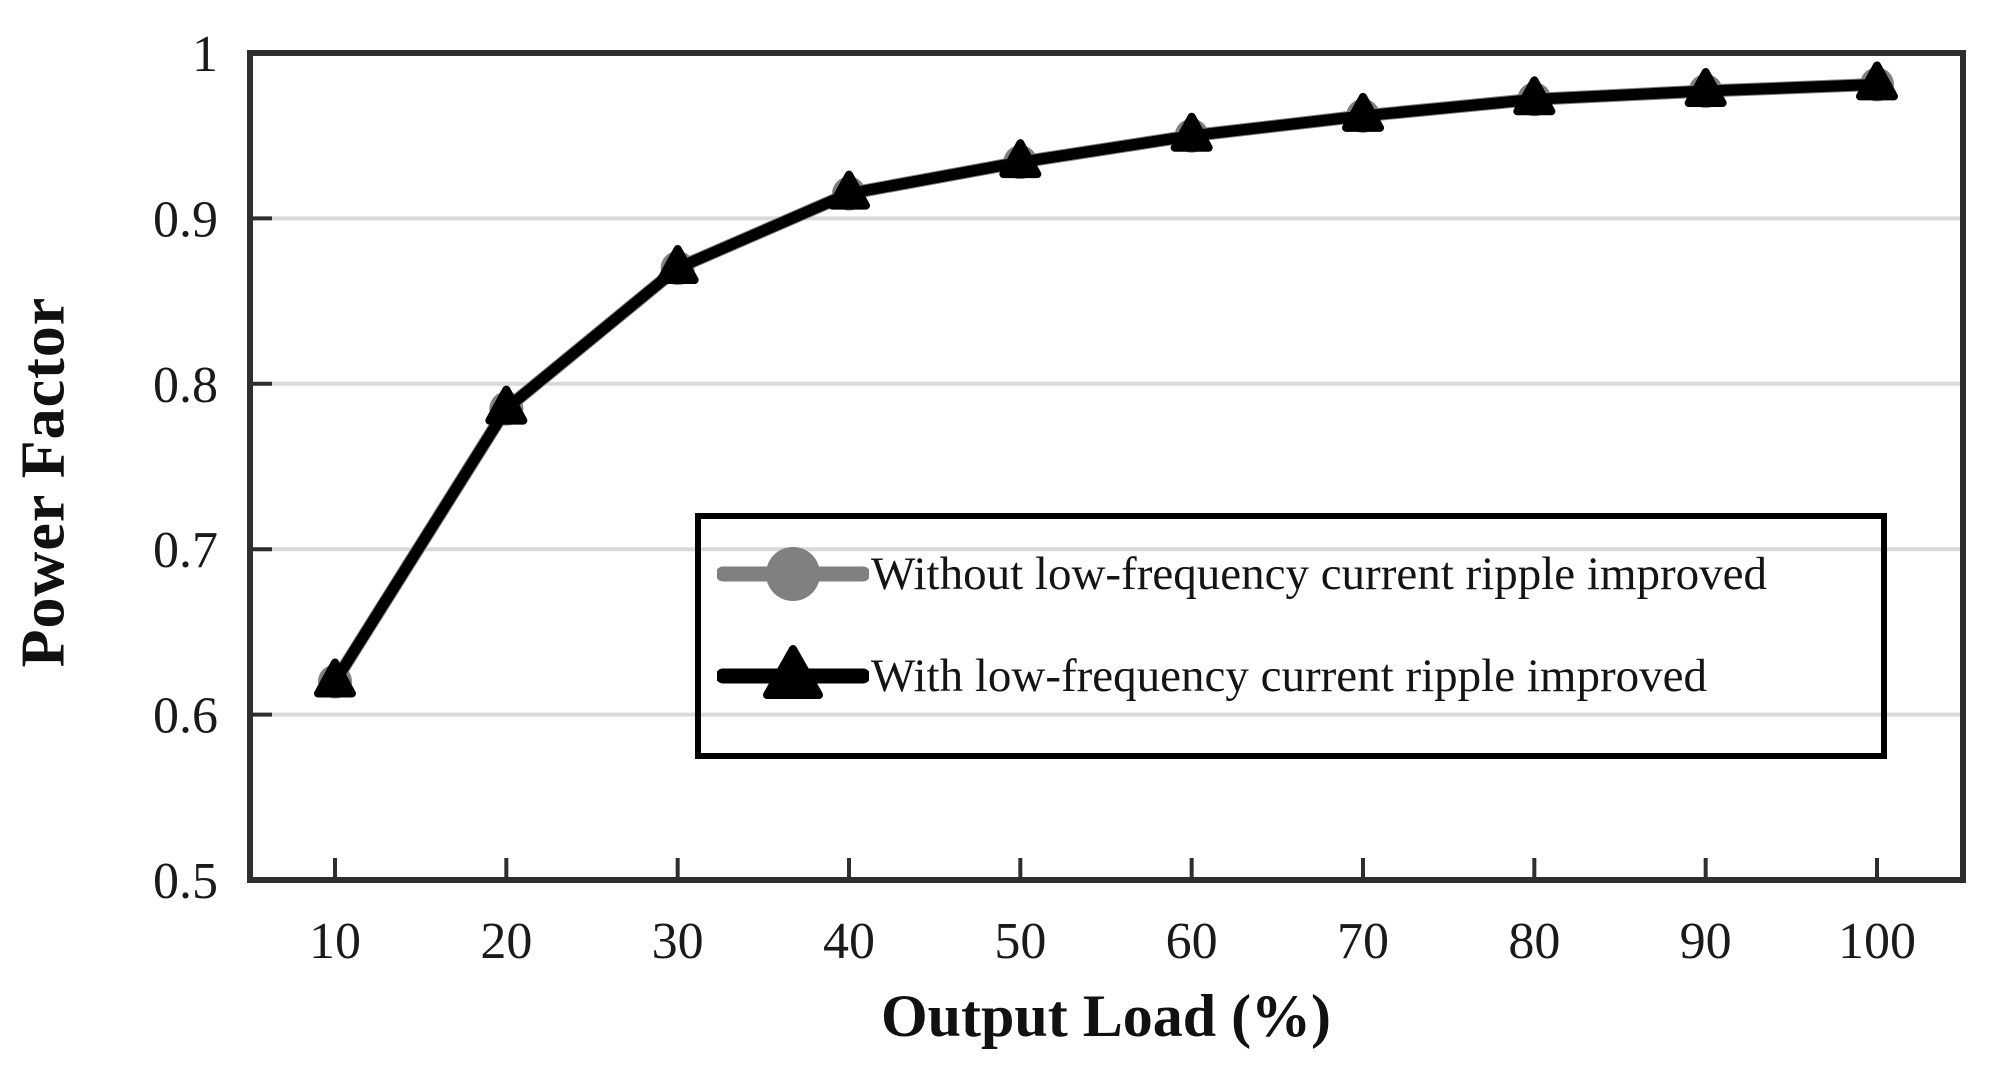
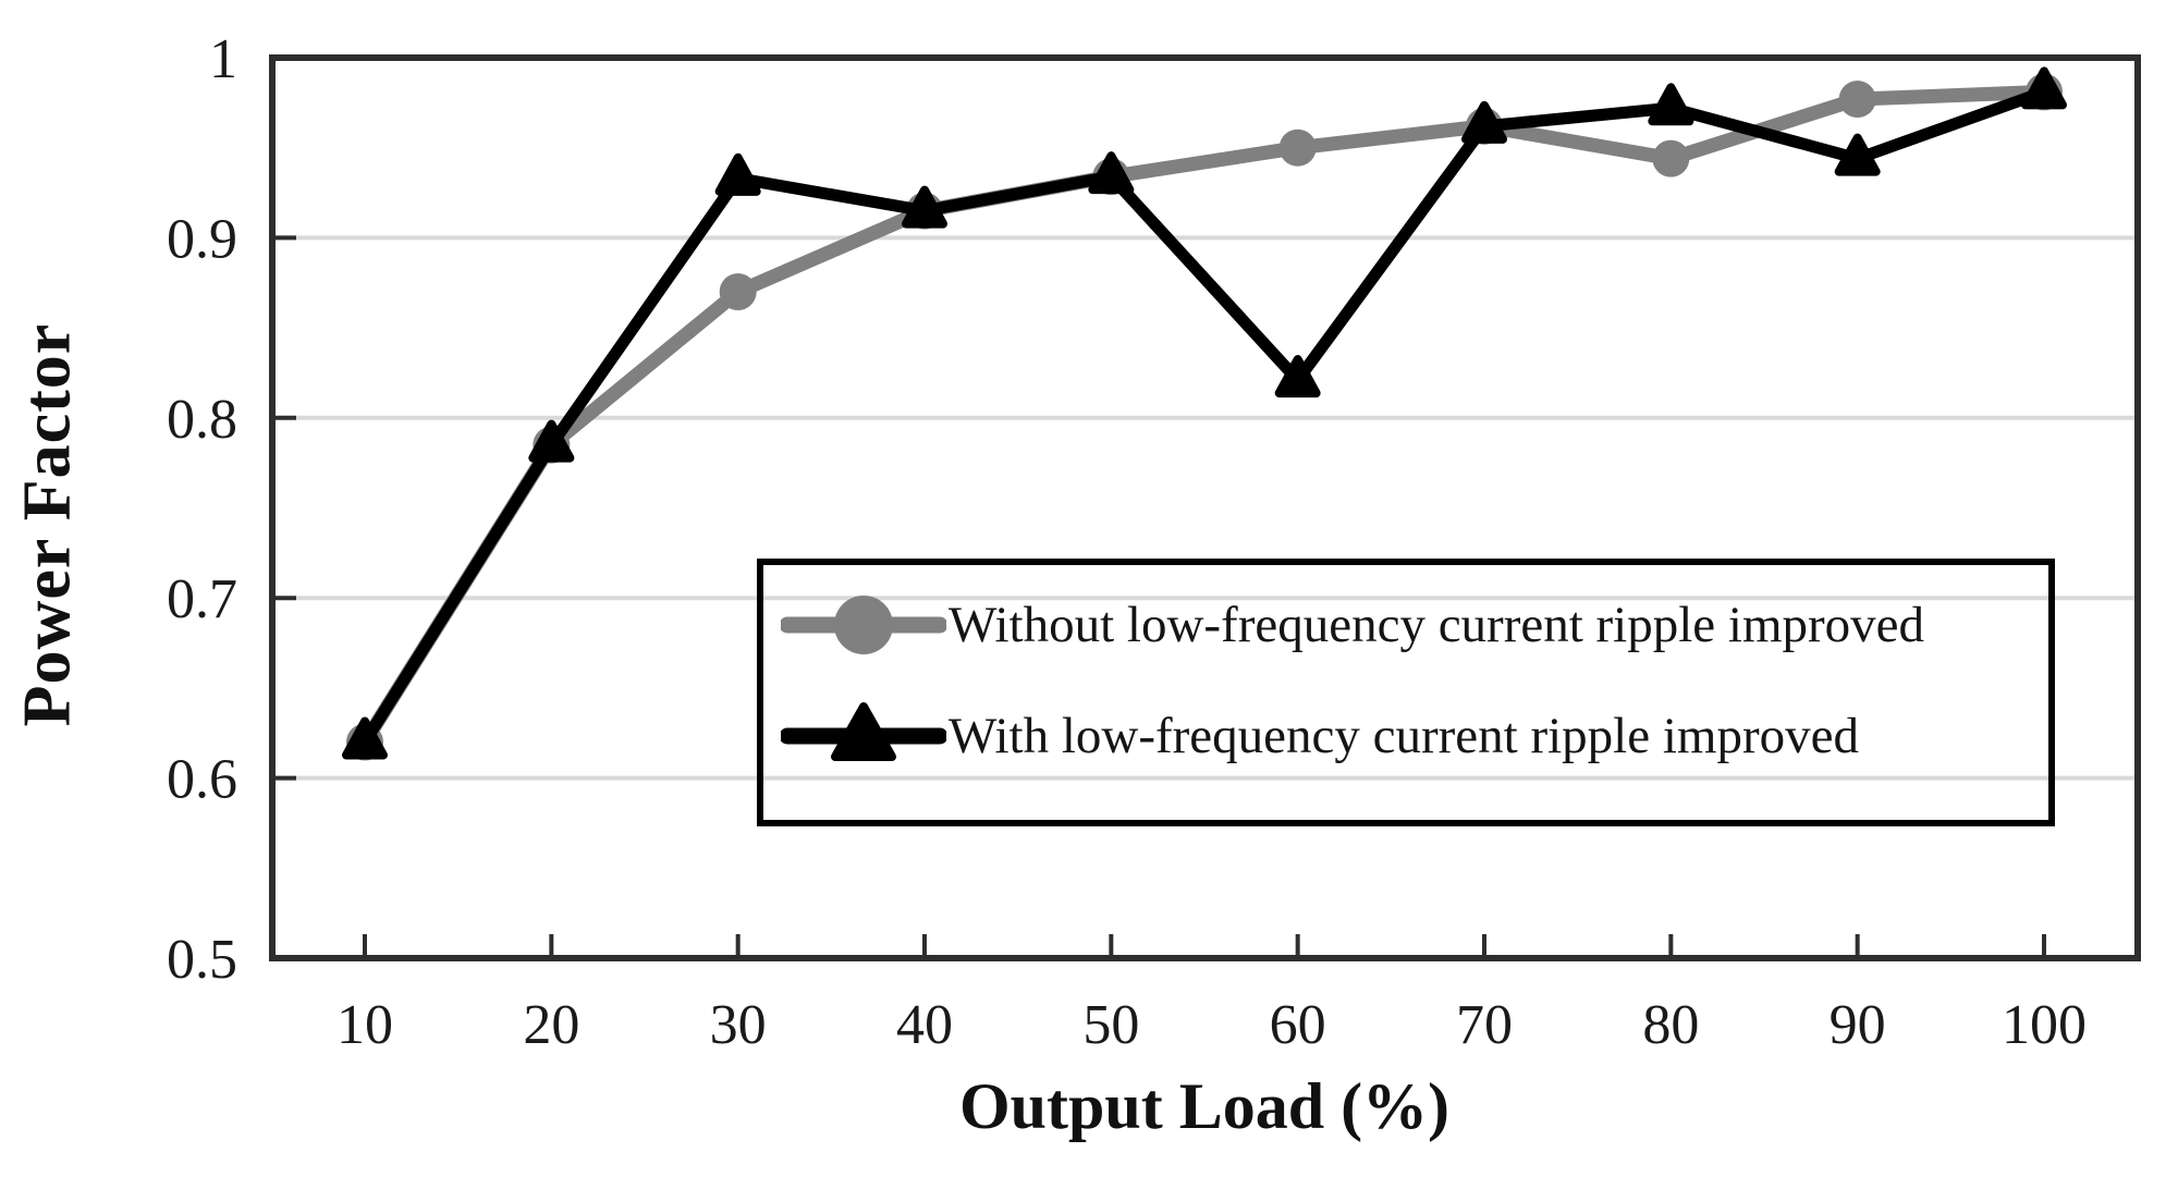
With low-frequency current ripple improved/30: 0.870 -> 0.933
With low-frequency current ripple improved/60: 0.950 -> 0.821
Without low-frequency current ripple improved/80: 0.972 -> 0.944
With low-frequency current ripple improved/90: 0.977 -> 0.944
